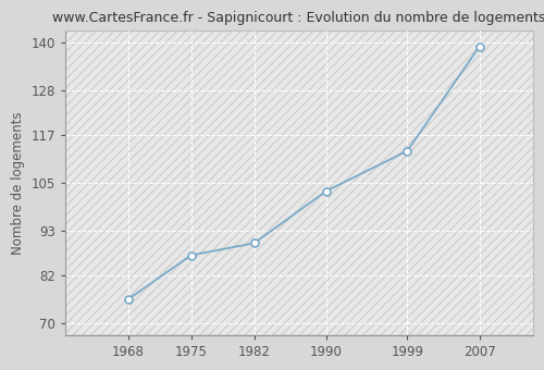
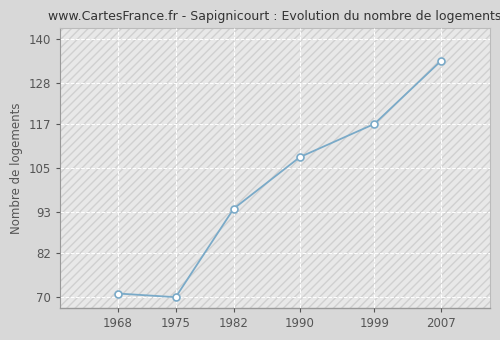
1968: 76 -> 71
1975: 87 -> 70
1982: 90 -> 94
1990: 103 -> 108
1999: 113 -> 117
2007: 139 -> 134
